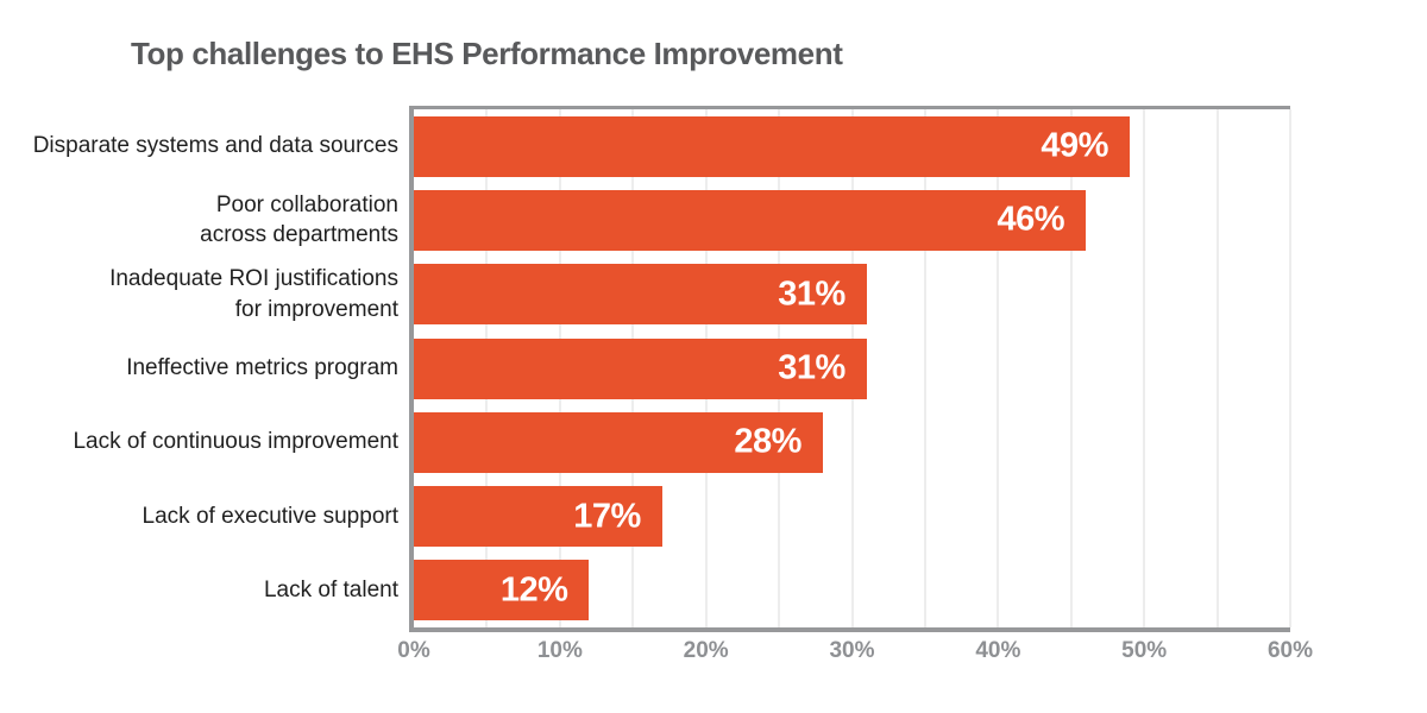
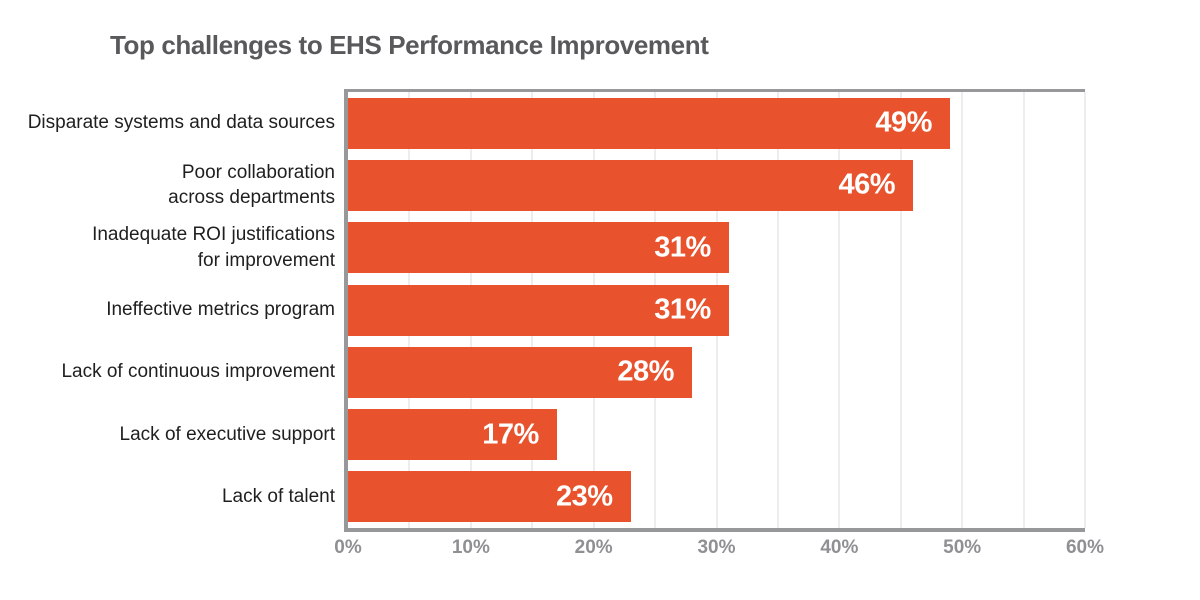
Lack of talent: 12% -> 23%
